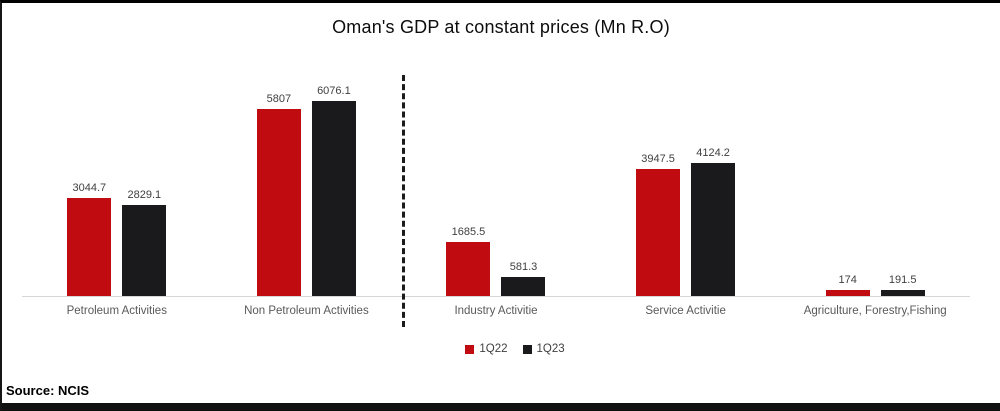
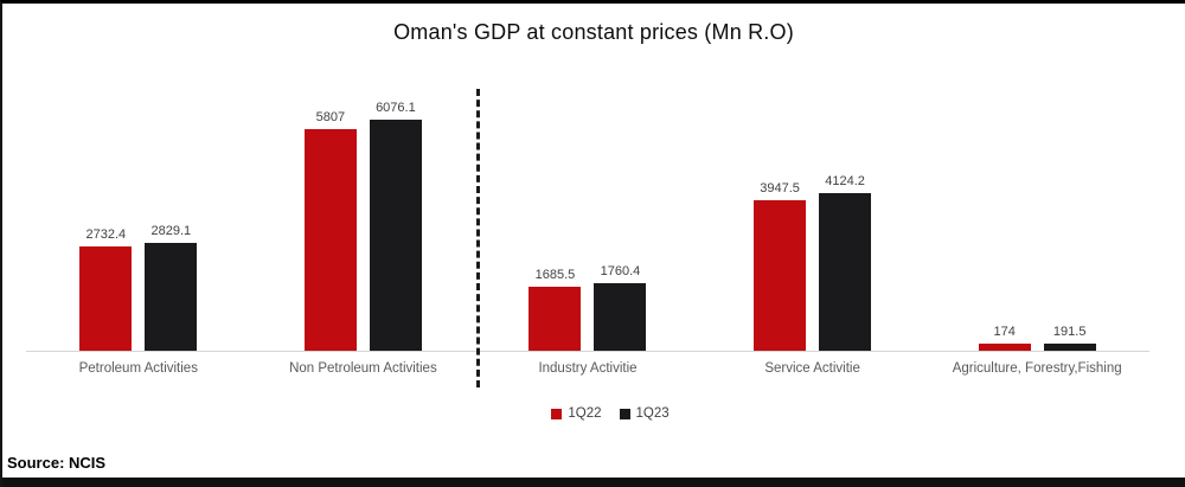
1Q22/Petroleum Activities: 3044.7 -> 2732.4
1Q23/Industry Activitie: 581.3 -> 1760.4
